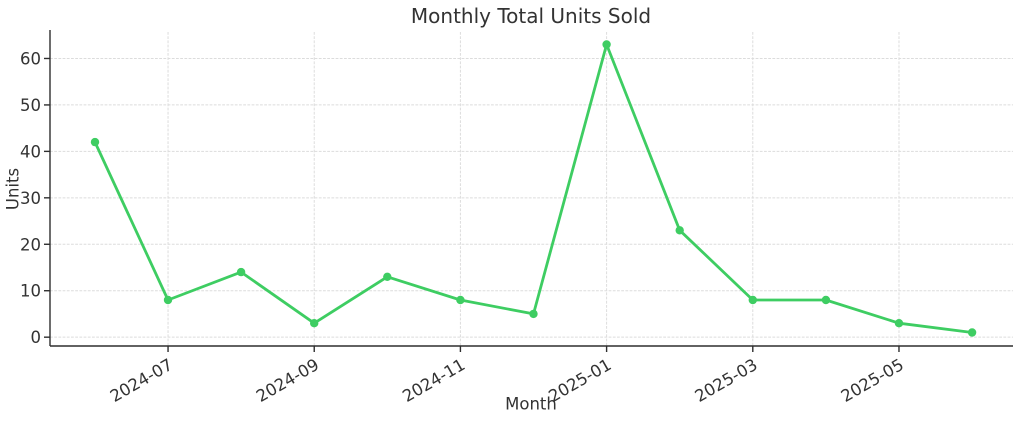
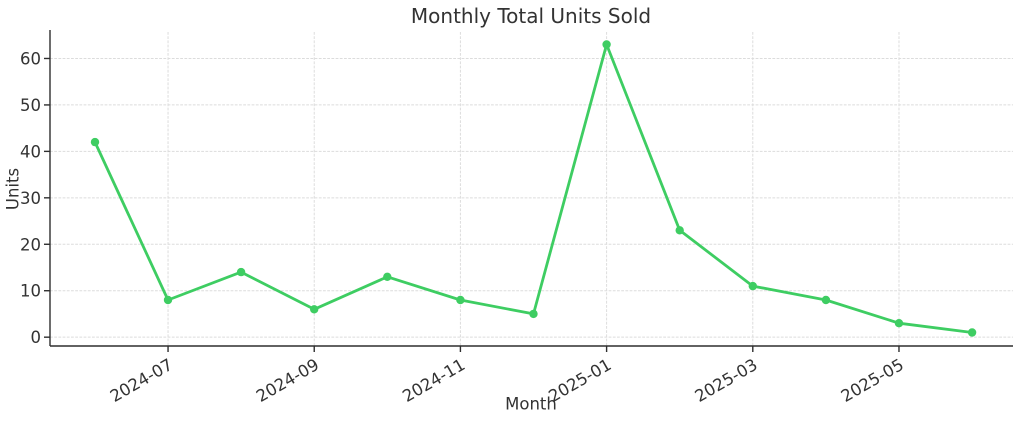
2024-09: 3 -> 6
2025-03: 8 -> 11
